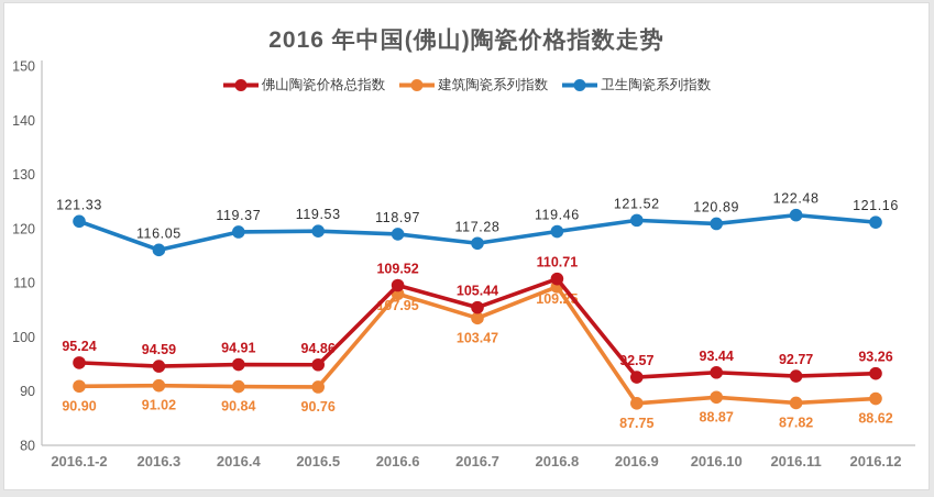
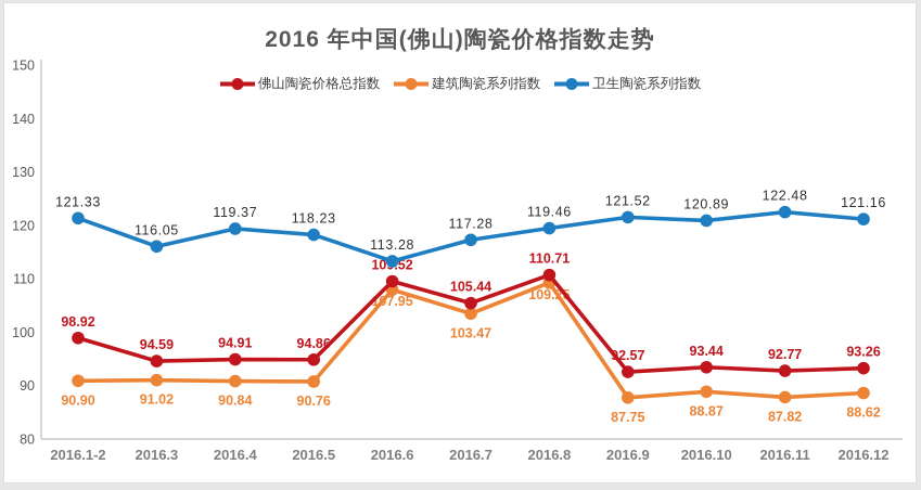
佛山陶瓷价格总指数/2016.1-2: 95.24 -> 98.92
卫生陶瓷系列指数/2016.5: 119.53 -> 118.23
卫生陶瓷系列指数/2016.6: 118.97 -> 113.28
